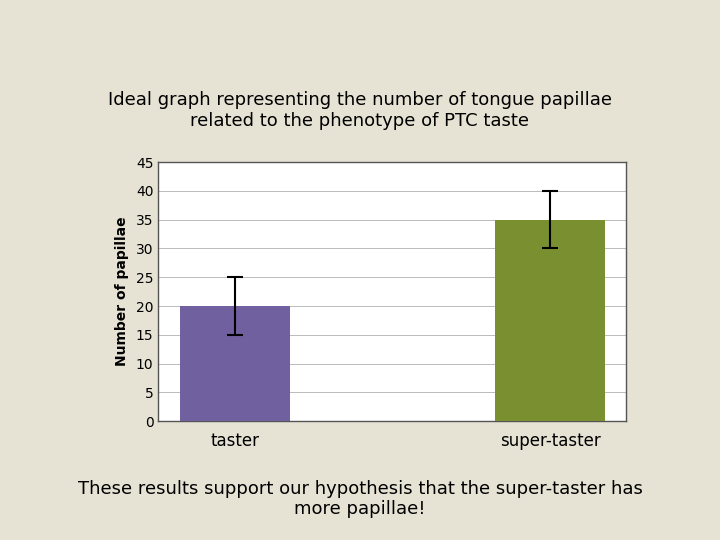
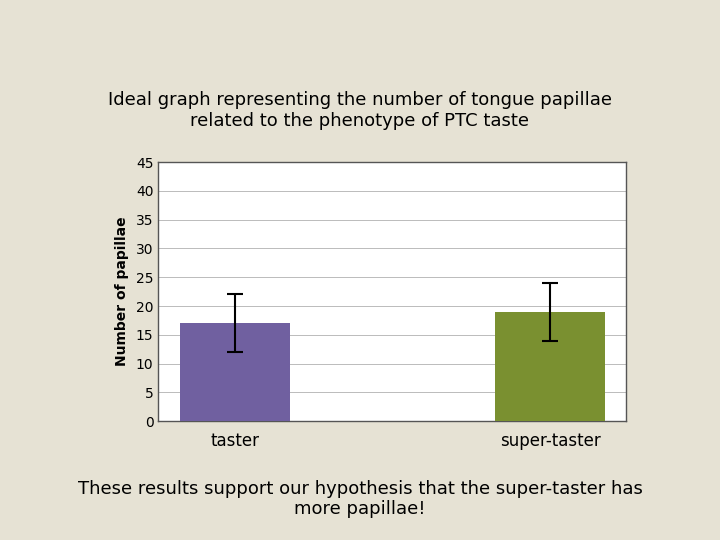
taster: 20 -> 17
super-taster: 35 -> 19
